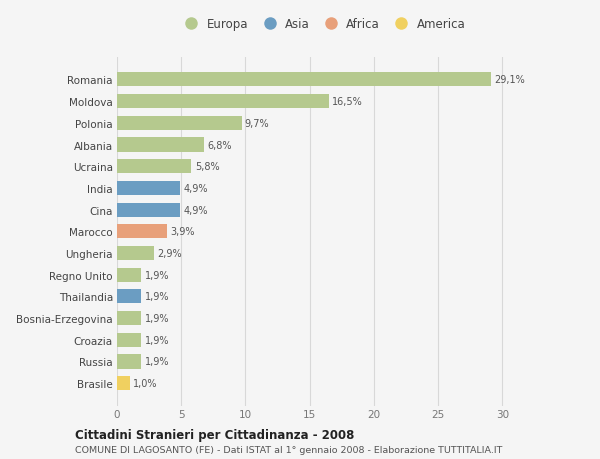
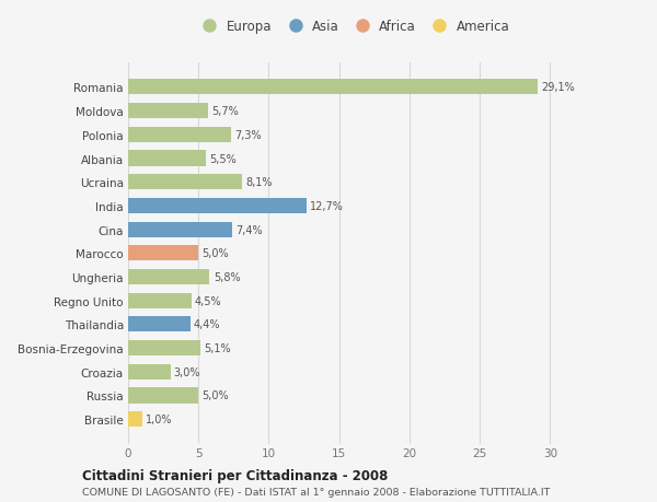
Moldova: 16,5% -> 5,7%
Polonia: 9,7% -> 7,3%
Albania: 6,8% -> 5,5%
Ucraina: 5,8% -> 8,1%
India: 4,9% -> 12,7%
Cina: 4,9% -> 7,4%
Marocco: 3,9% -> 5,0%
Ungheria: 2,9% -> 5,8%
Regno Unito: 1,9% -> 4,5%
Thailandia: 1,9% -> 4,4%
Bosnia-Erzegovina: 1,9% -> 5,1%
Croazia: 1,9% -> 3,0%
Russia: 1,9% -> 5,0%
